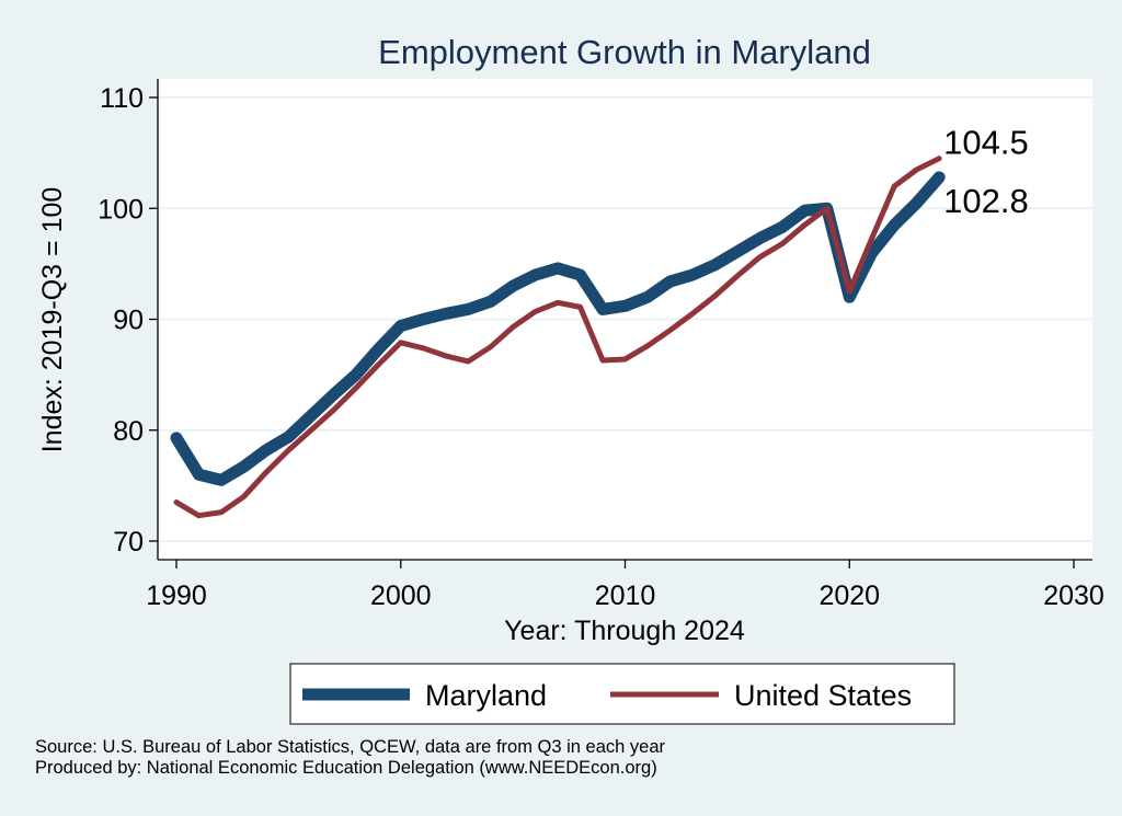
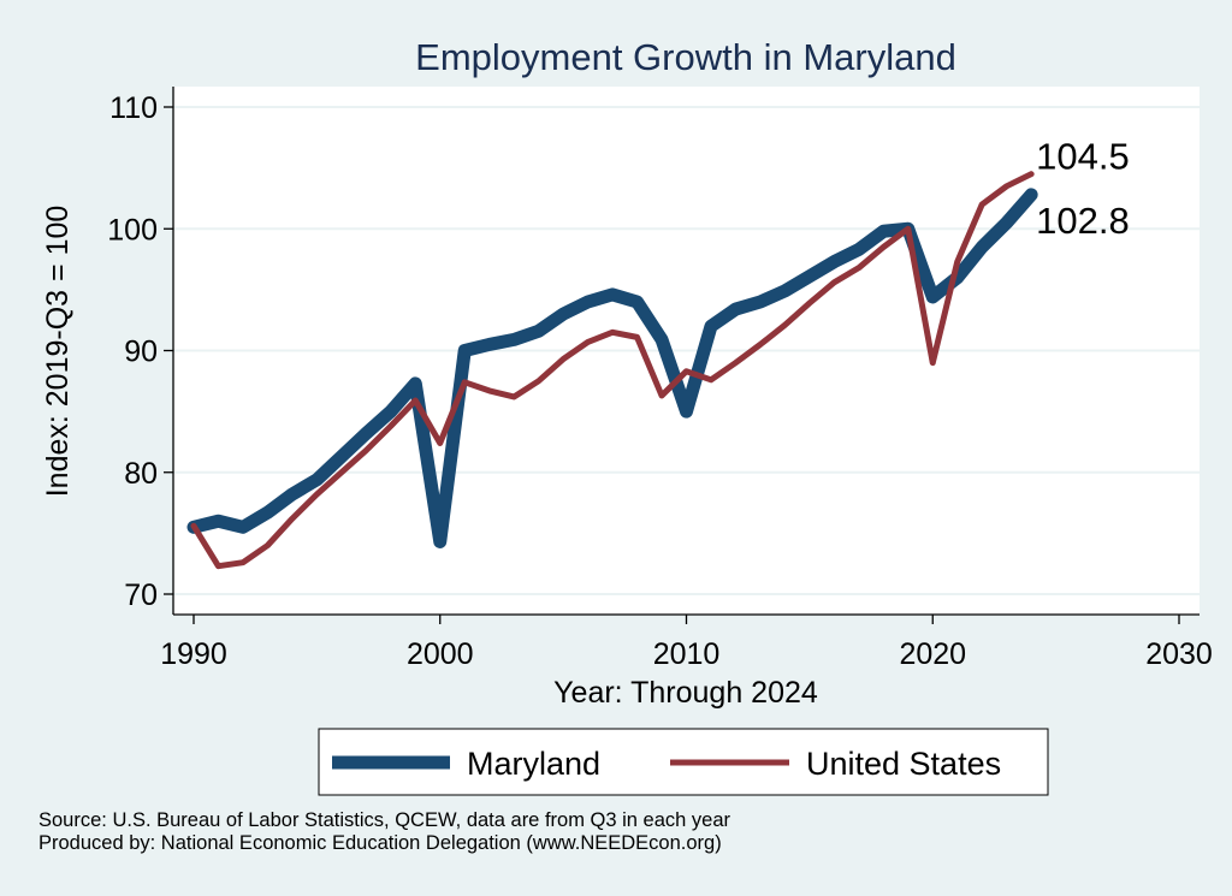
Maryland/1990: 79.3 -> 75.5
United States/1990: 73.5 -> 75.6
Maryland/2000: 89.4 -> 74.3
United States/2000: 87.9 -> 82.4
Maryland/2010: 91.2 -> 85.0
United States/2010: 86.4 -> 88.3
Maryland/2020: 92.0 -> 94.4
United States/2020: 92.5 -> 89.0
